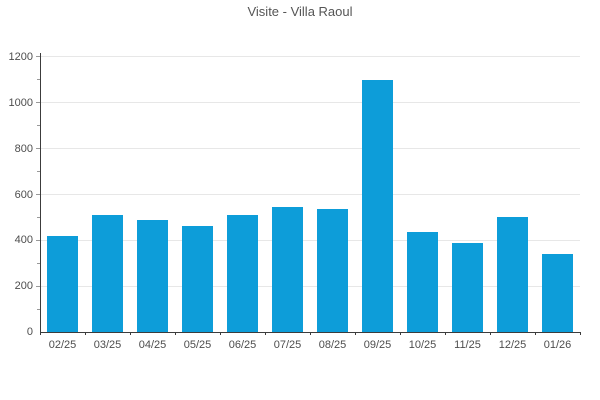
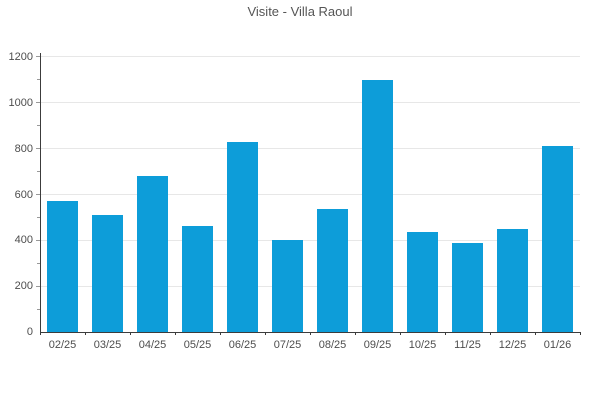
02/25: 420 -> 570
04/25: 490 -> 680
06/25: 510 -> 830
07/25: 540 -> 400
12/25: 500 -> 450
01/26: 340 -> 810
